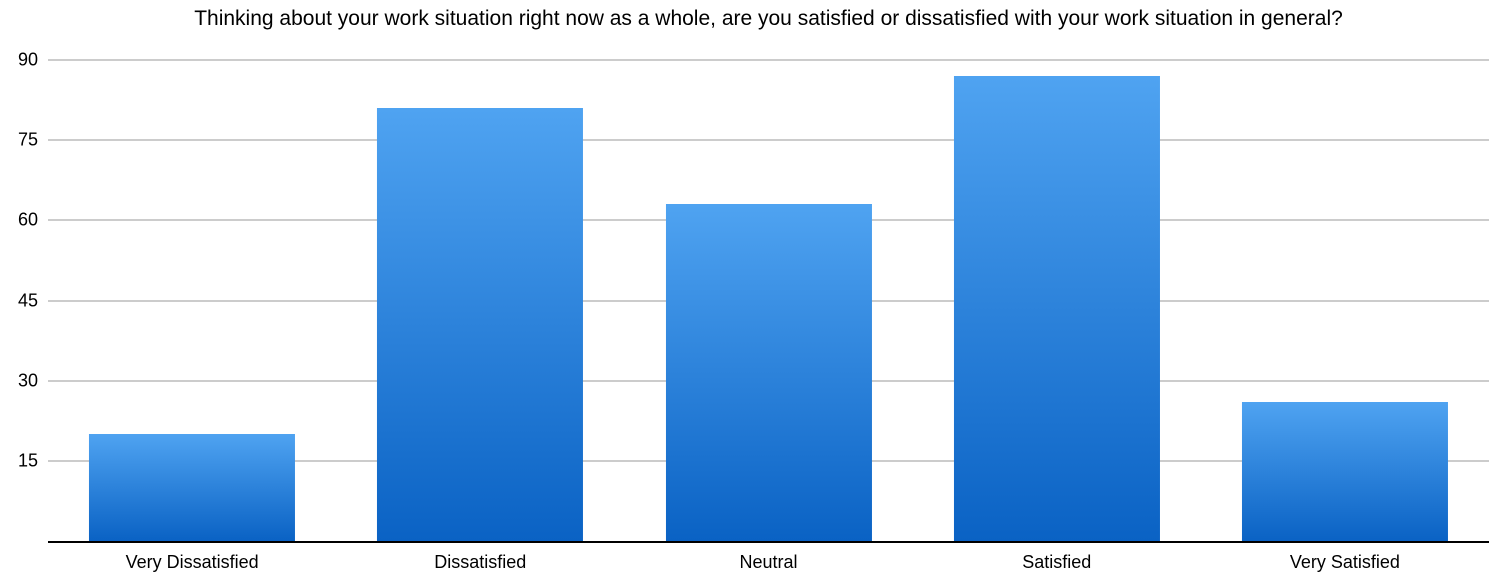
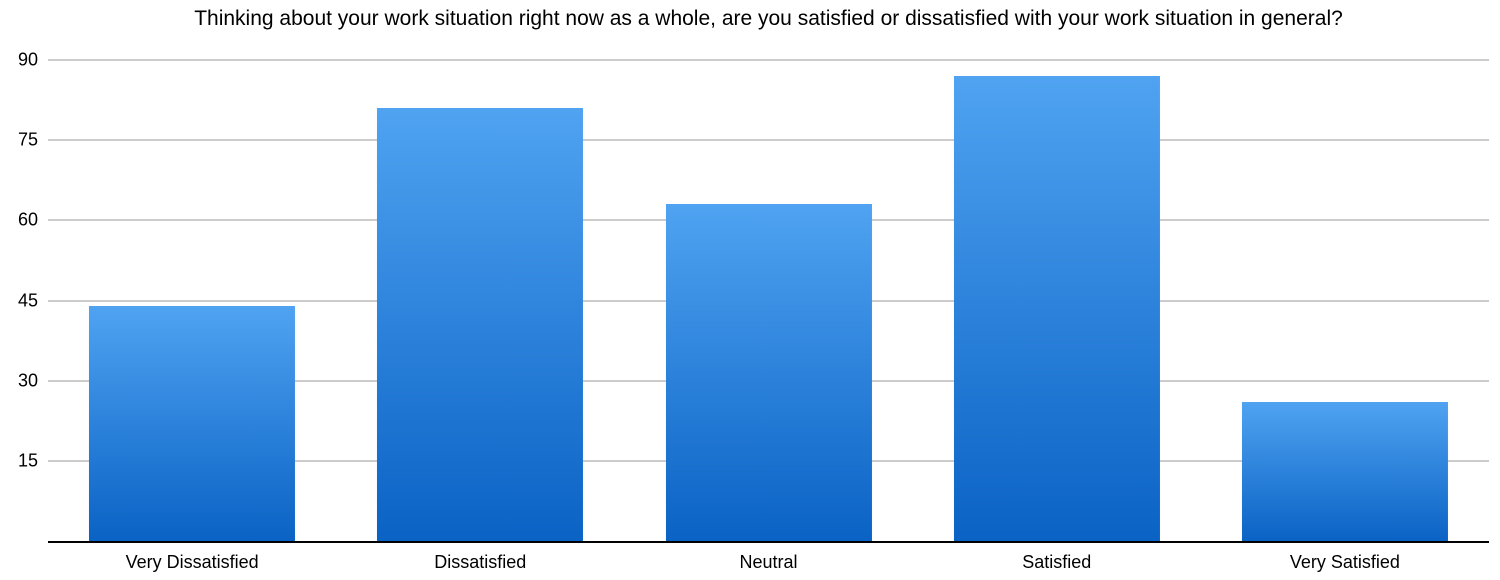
Very Dissatisfied: 20 -> 44
